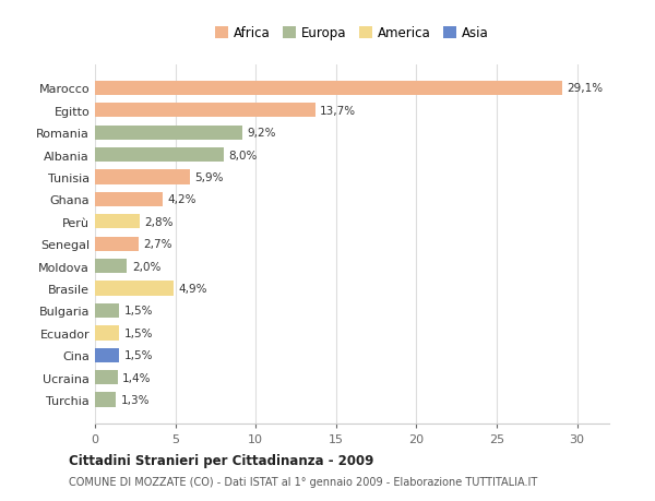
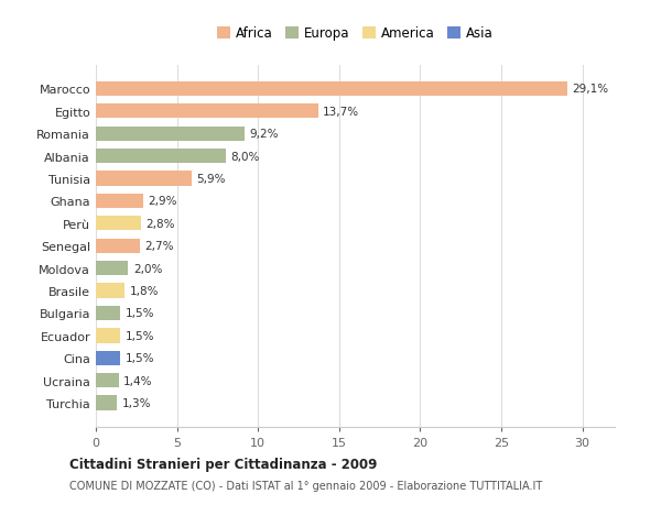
Ghana: 4,2% -> 2,9%
Brasile: 4,9% -> 1,8%
